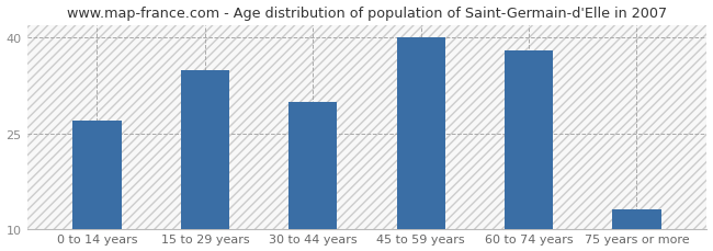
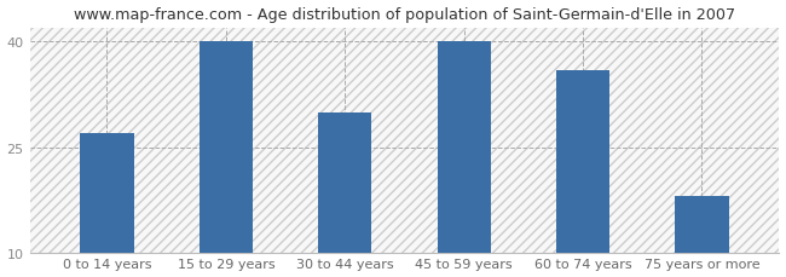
15 to 29 years: 35 -> 40
60 to 74 years: 38 -> 36
75 years or more: 13 -> 18
